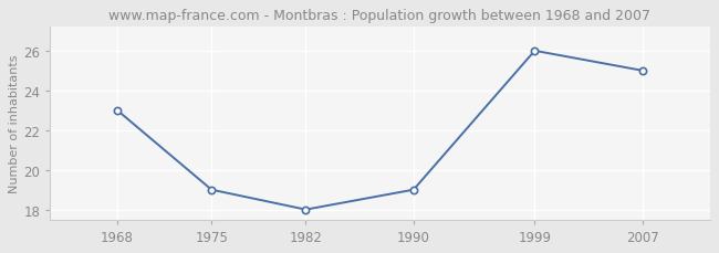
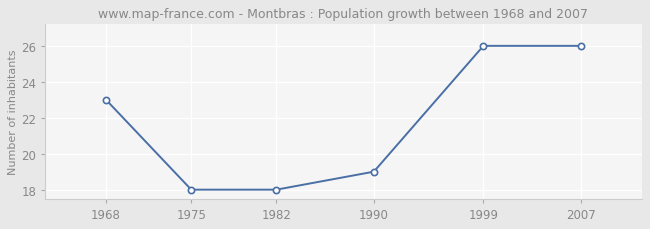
1975: 19 -> 18
2007: 25 -> 26
